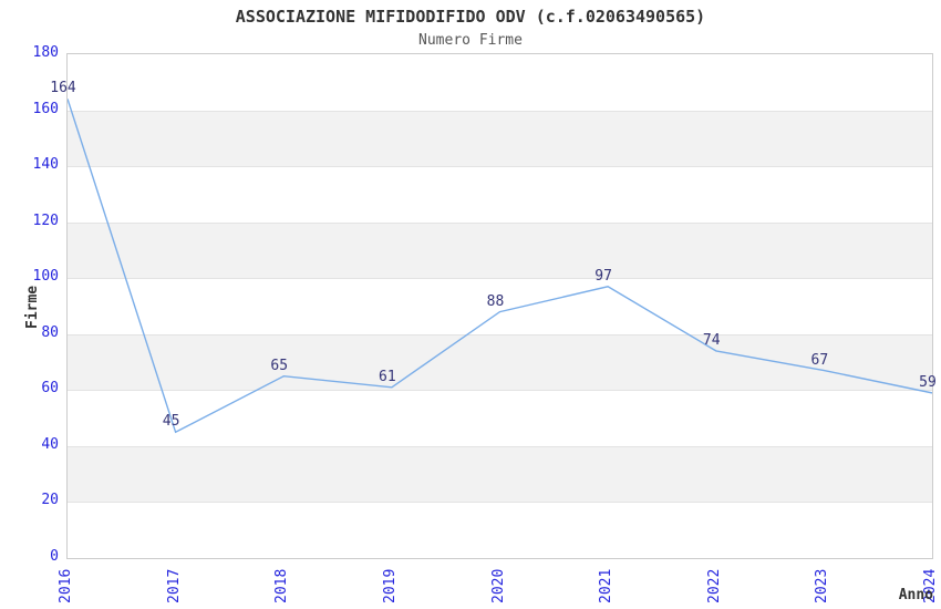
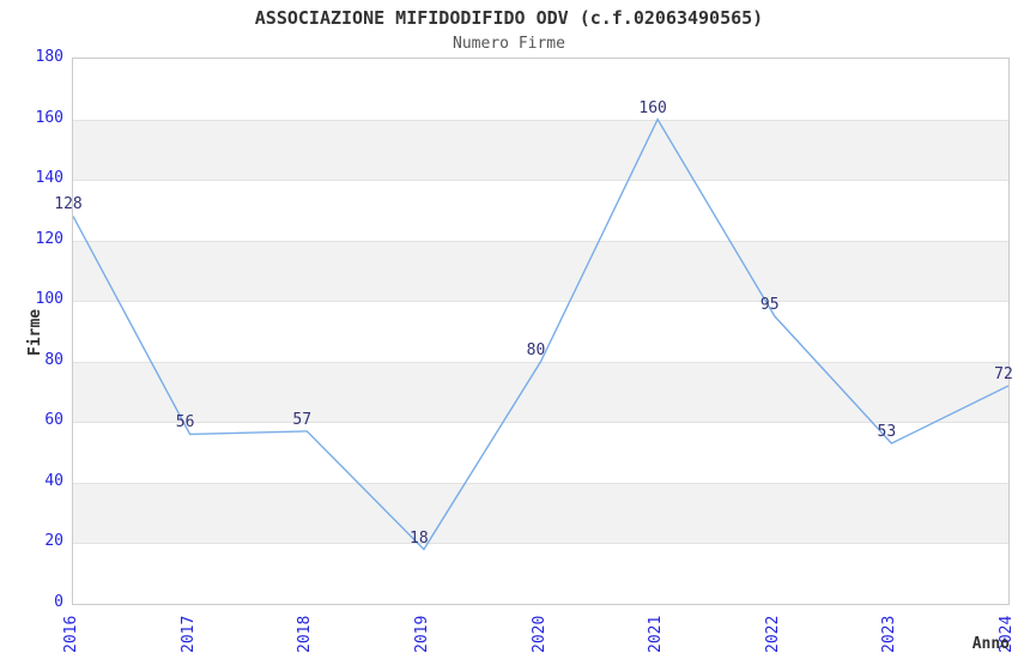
2016: 164 -> 128
2017: 45 -> 56
2018: 65 -> 57
2019: 61 -> 18
2020: 88 -> 80
2021: 97 -> 160
2022: 74 -> 95
2023: 67 -> 53
2024: 59 -> 72
